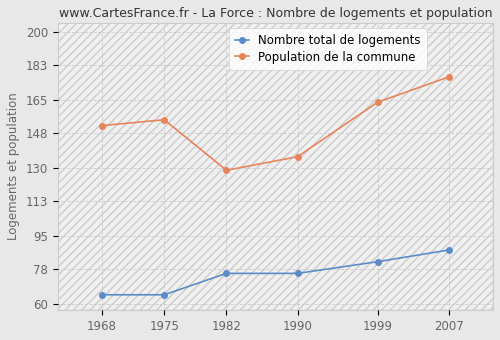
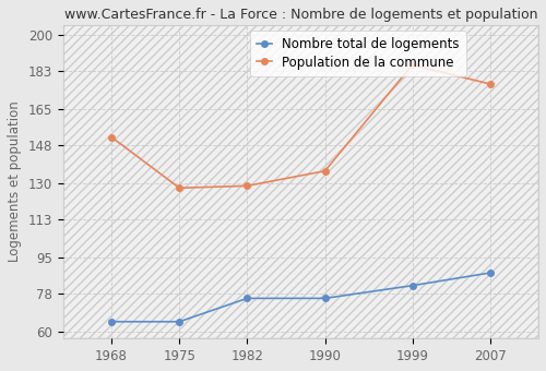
Population de la commune/1975: 155 -> 128
Population de la commune/1999: 164 -> 186
